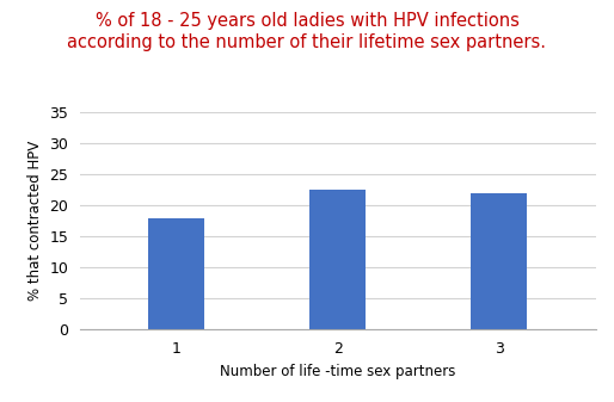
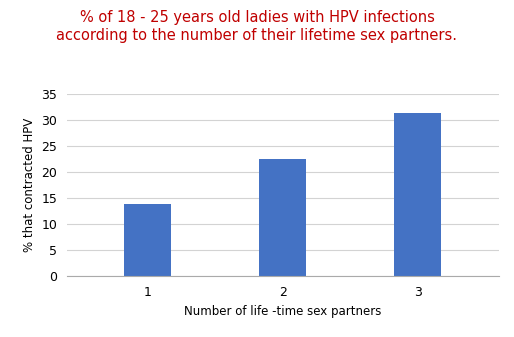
1: 18.0 -> 14.0
3: 22.0 -> 31.5
